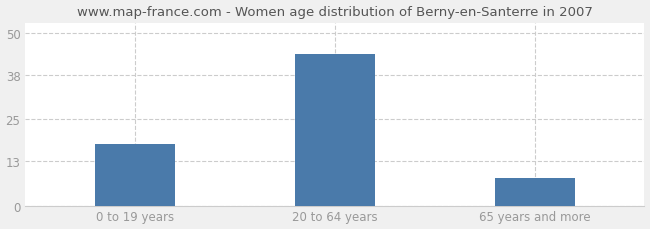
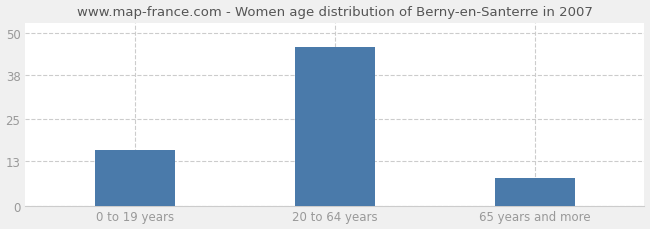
0 to 19 years: 18 -> 16
20 to 64 years: 44 -> 46
